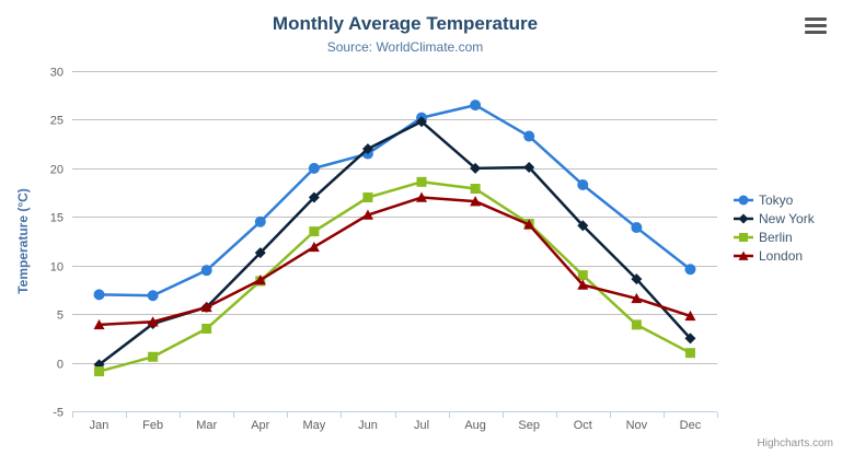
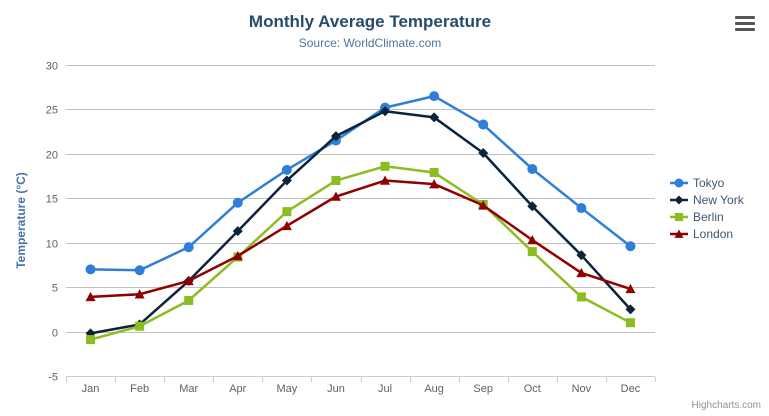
New York/Feb: 4 -> 1
Tokyo/May: 20 -> 18
New York/Aug: 20 -> 24
London/Oct: 8 -> 10
